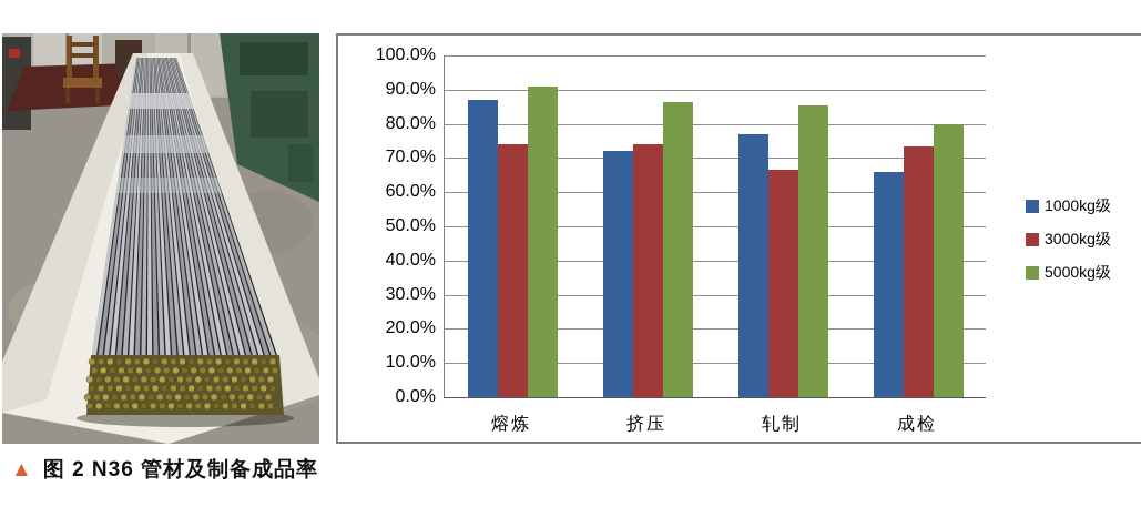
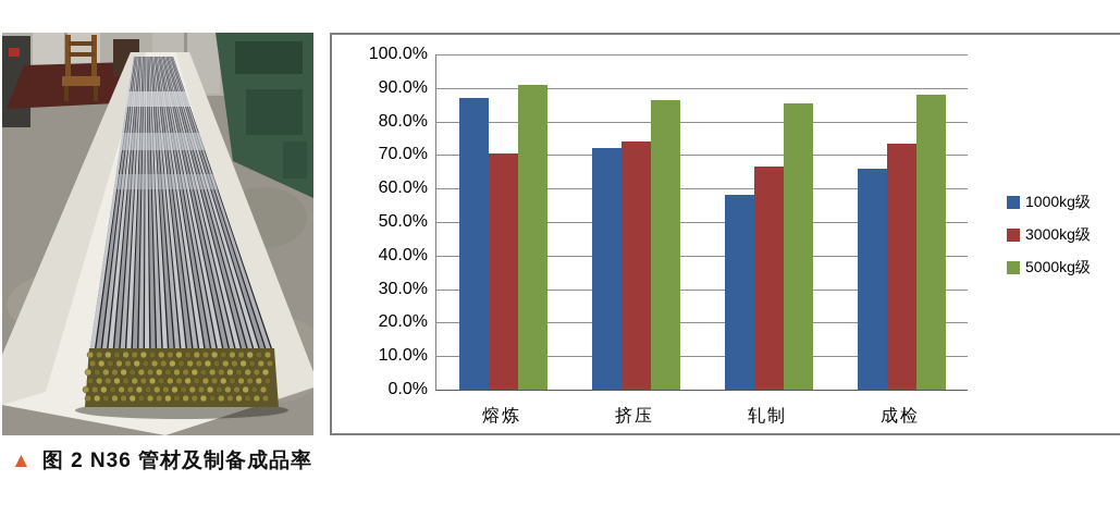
3000kg级/熔炼: 74% -> 70%
1000kg级/轧制: 77% -> 58%
5000kg级/成检: 80% -> 88%
